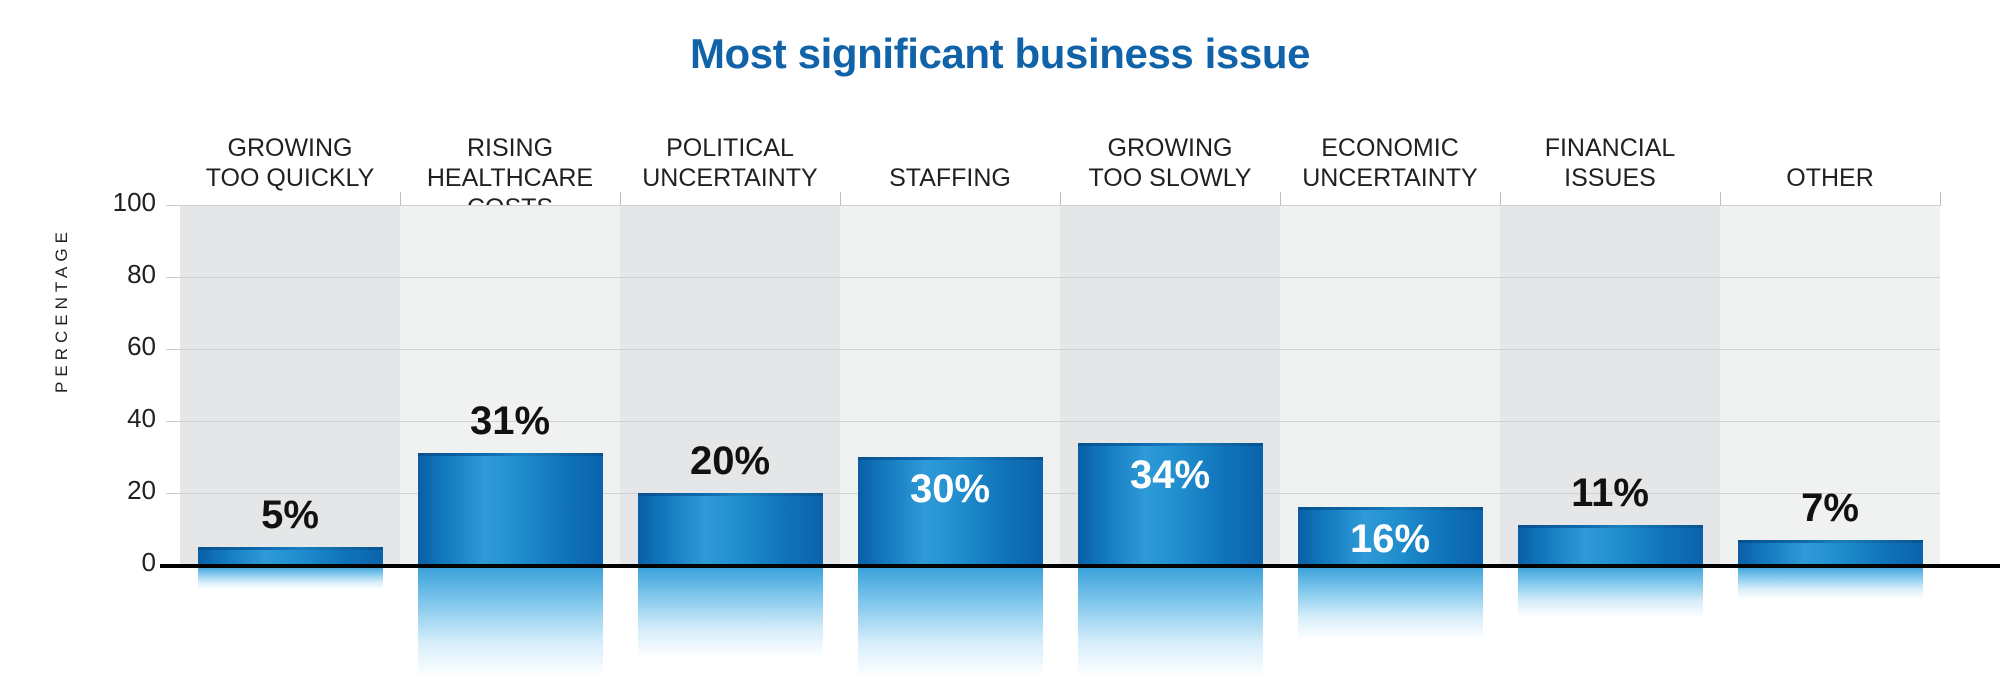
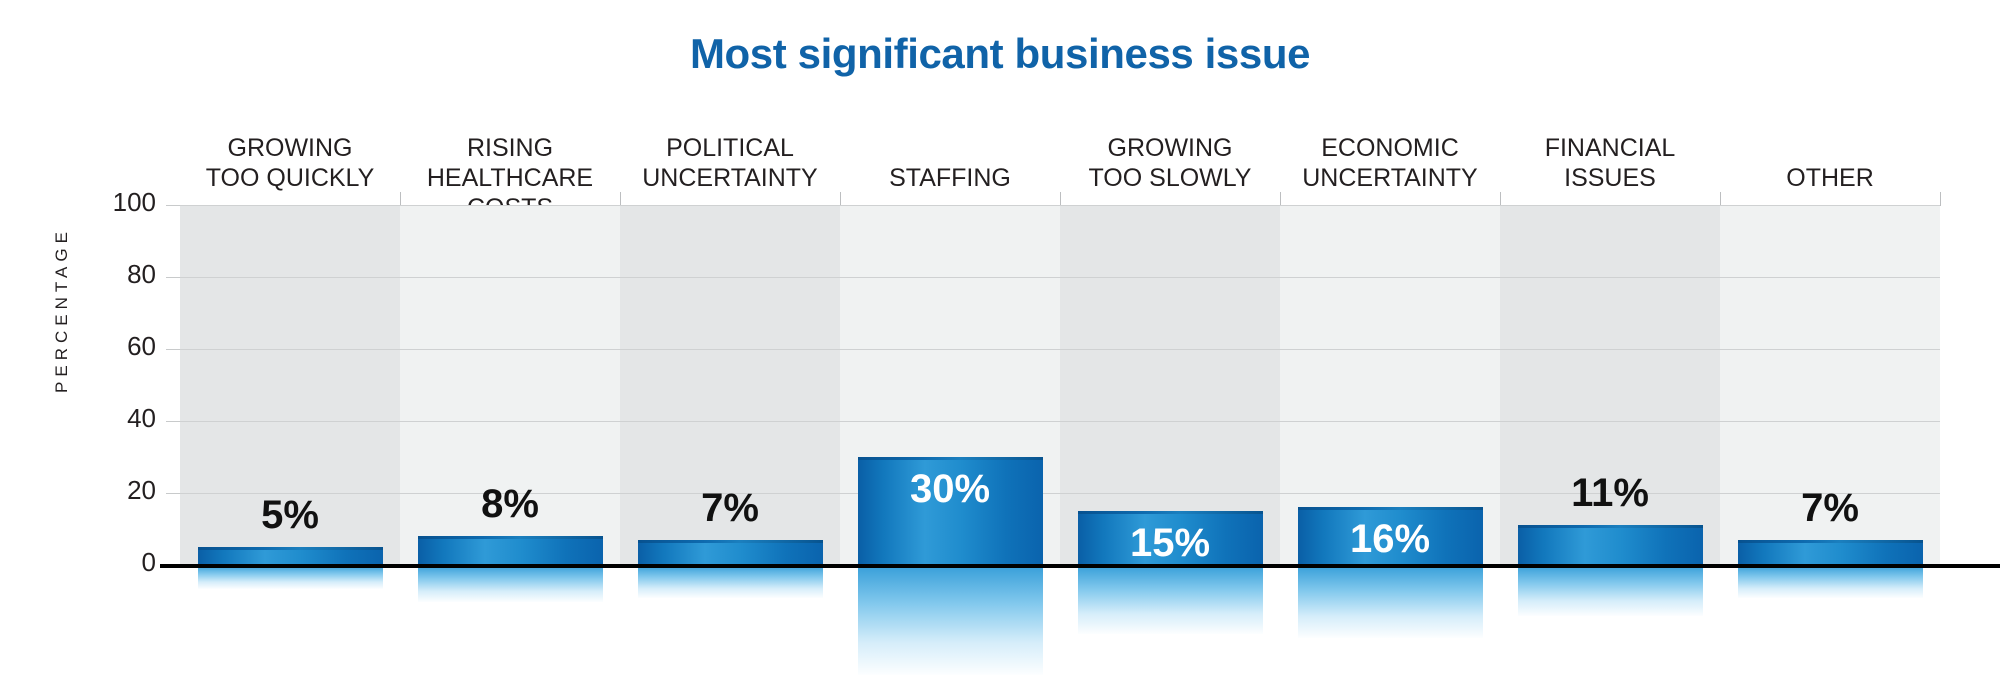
RISING HEALTHCARE COSTS: 31% -> 8%
POLITICAL UNCERTAINTY: 20% -> 7%
GROWING TOO SLOWLY: 34% -> 15%
